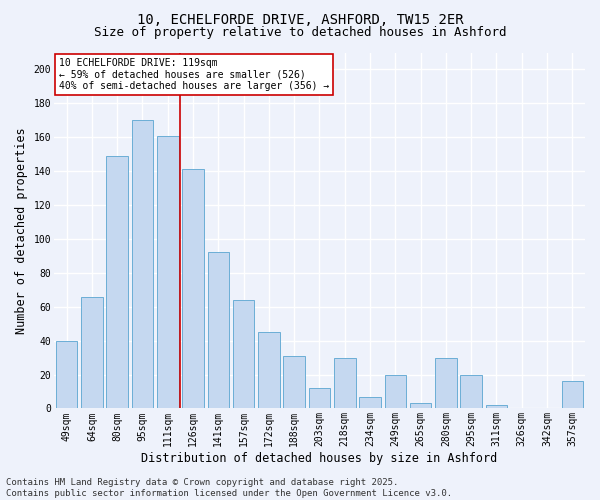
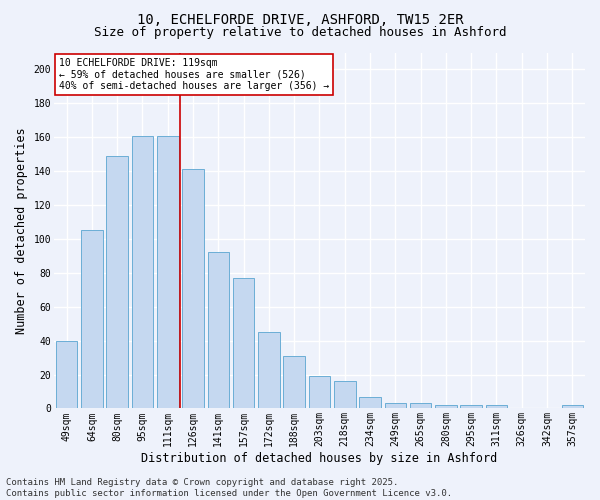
64sqm: 66 -> 105
95sqm: 170 -> 161
157sqm: 64 -> 77
203sqm: 12 -> 19
218sqm: 30 -> 16
249sqm: 20 -> 3
280sqm: 30 -> 2
295sqm: 20 -> 2
357sqm: 16 -> 2
